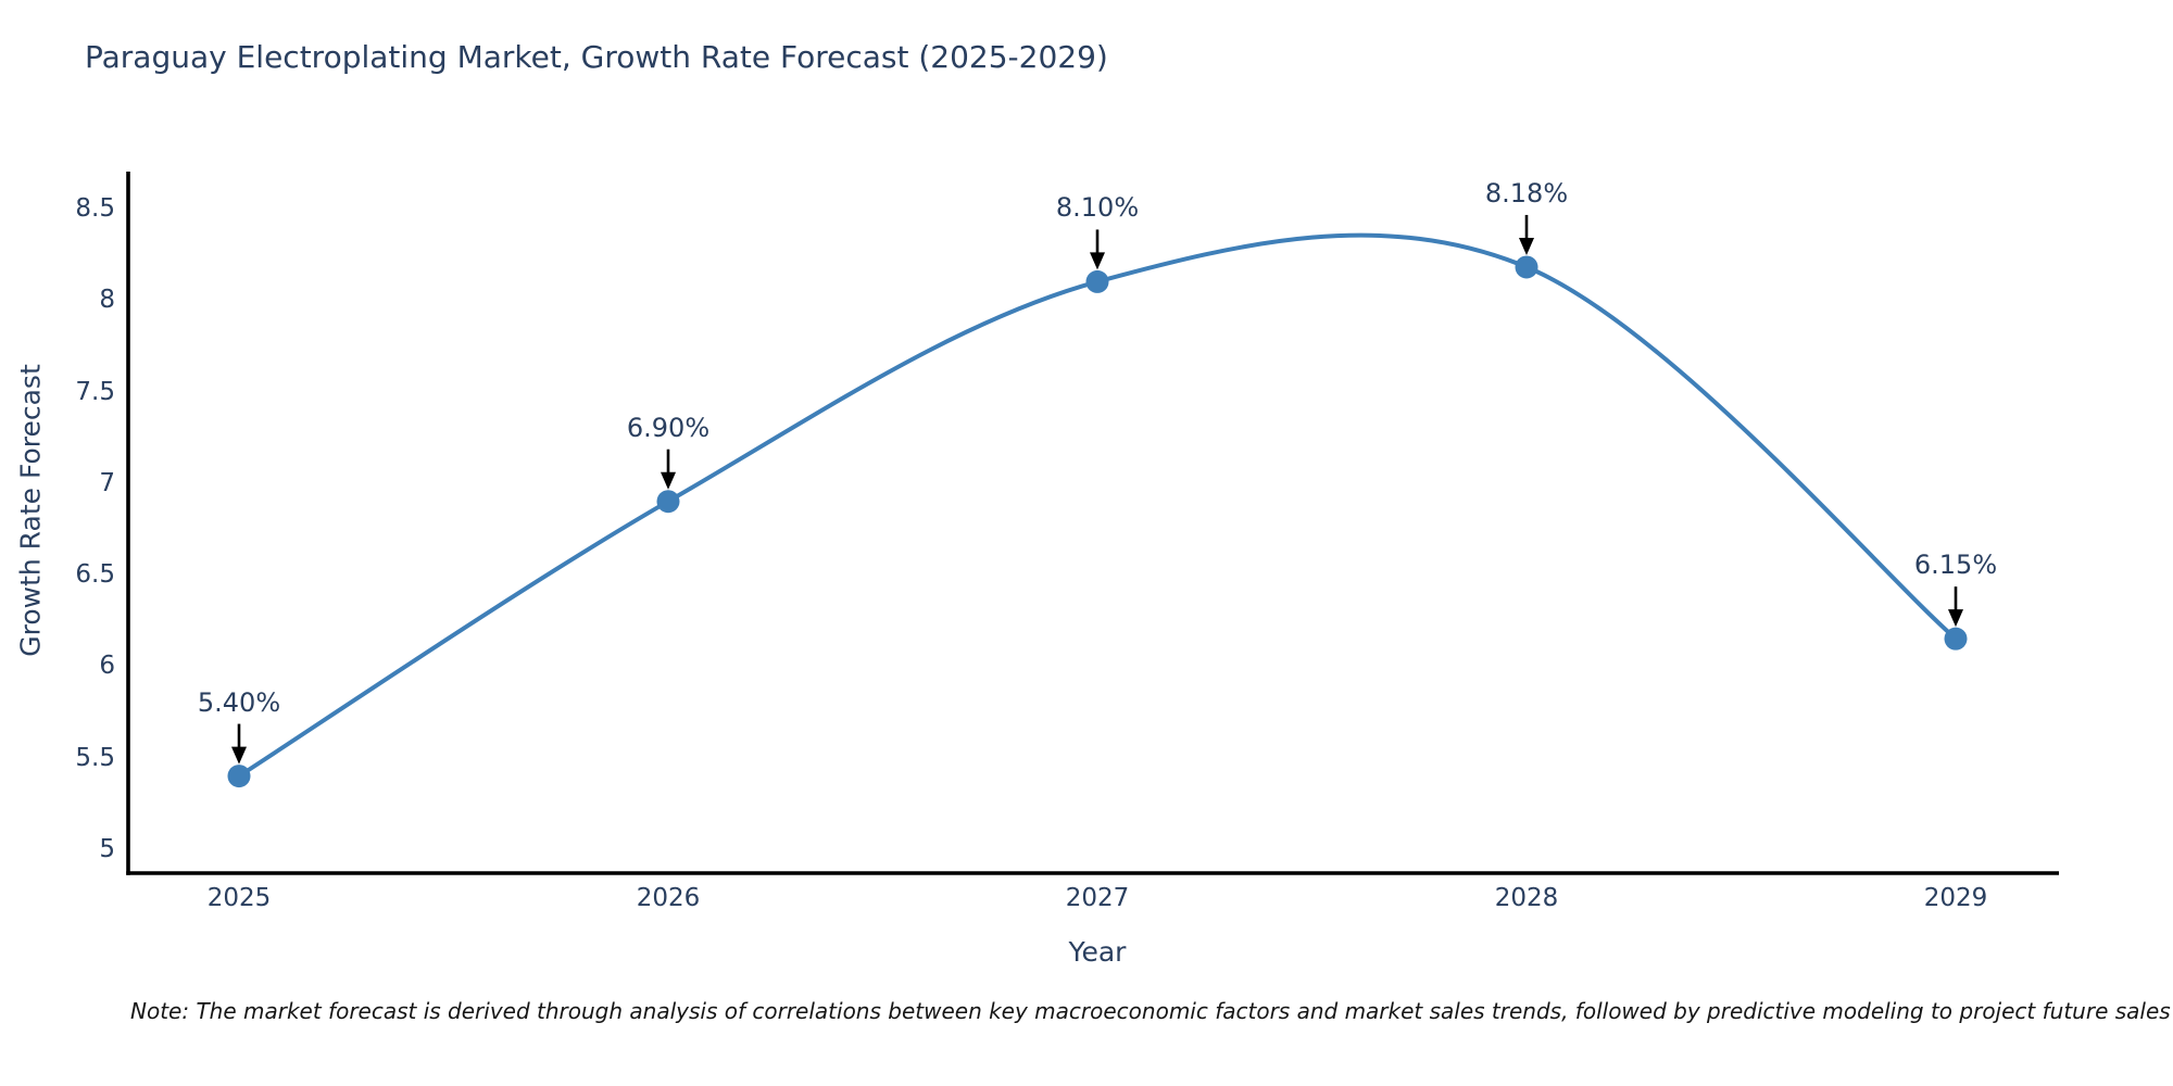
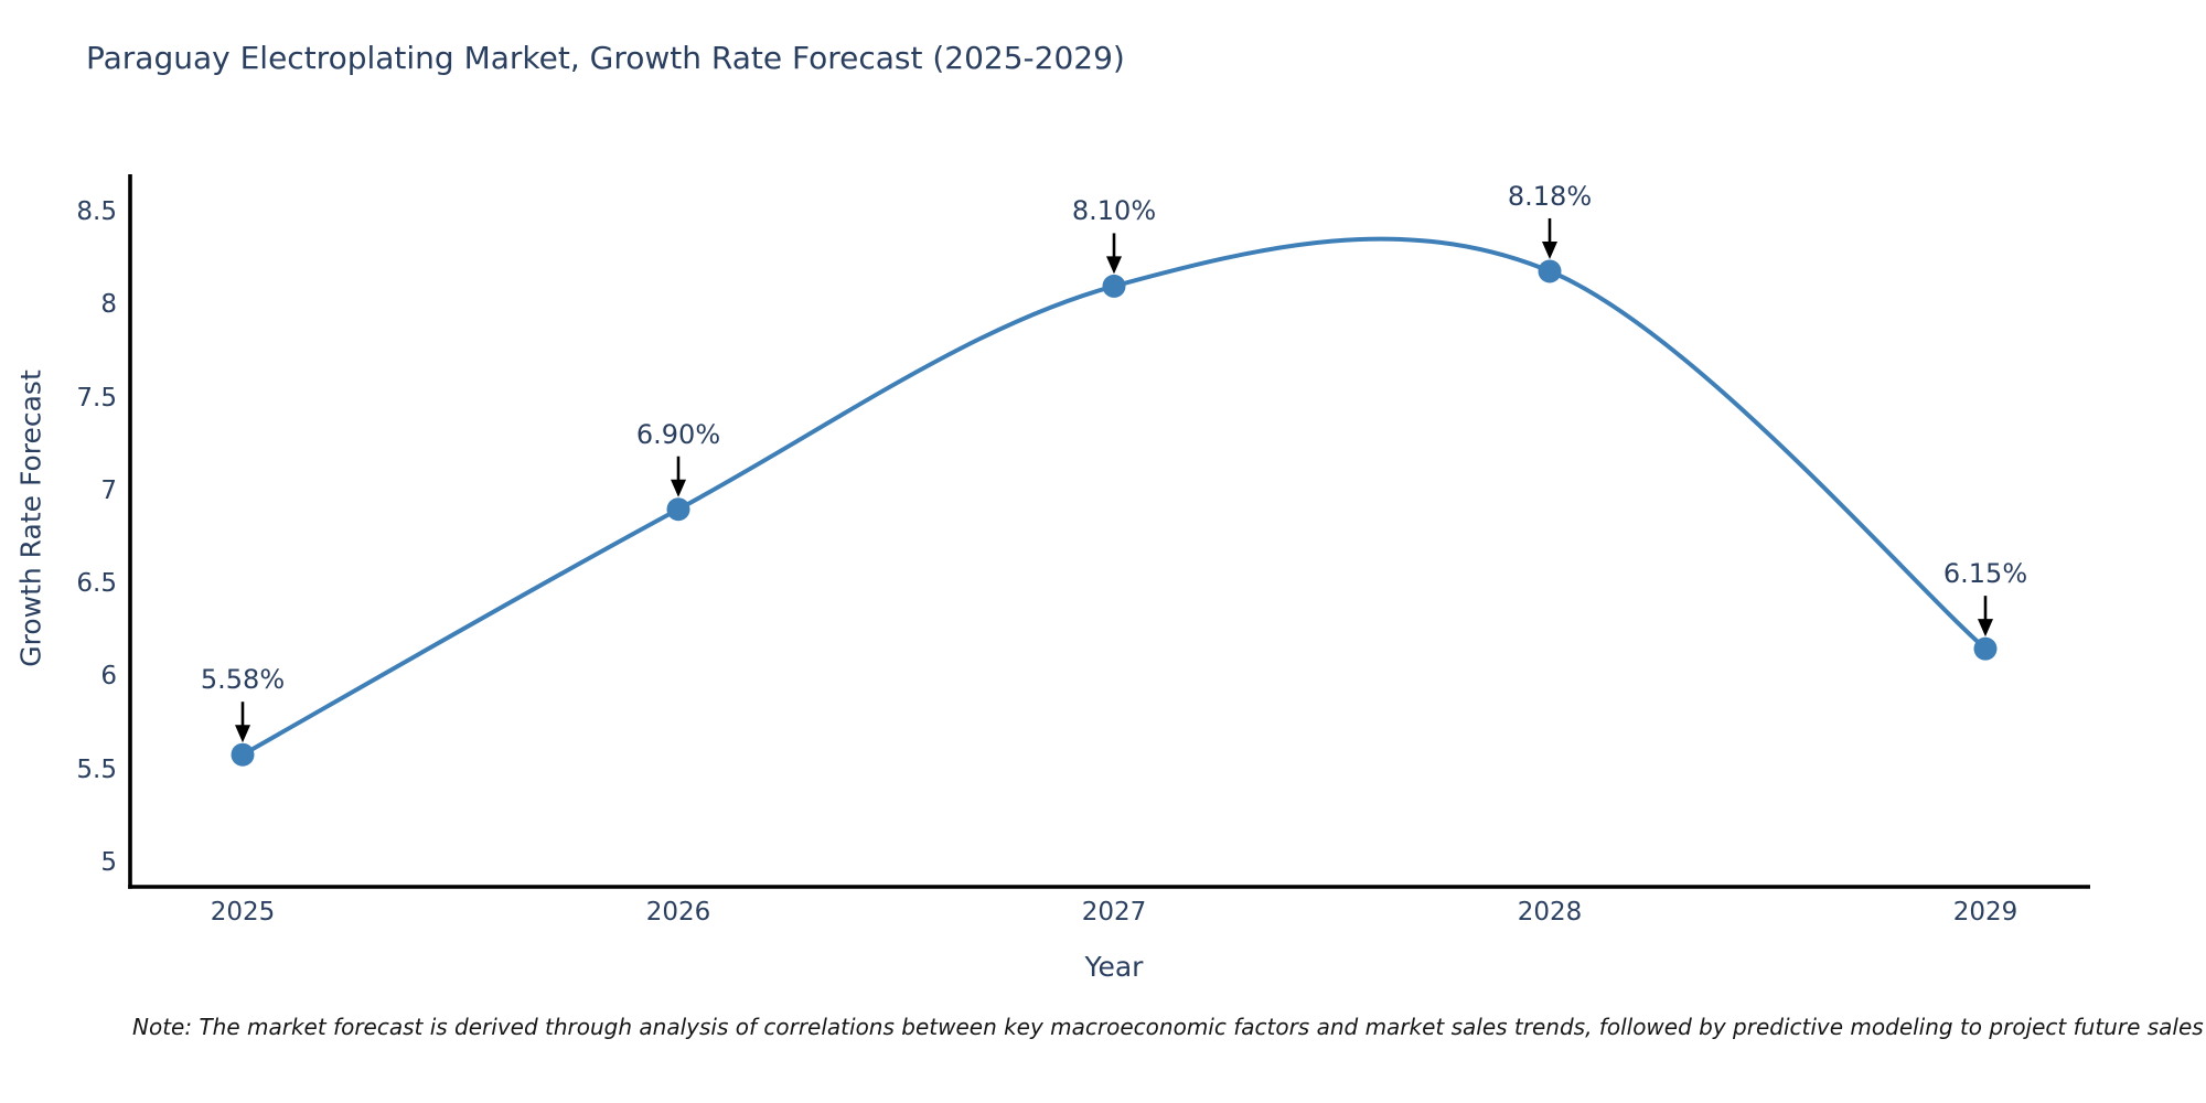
2025: 5.40% -> 5.58%
